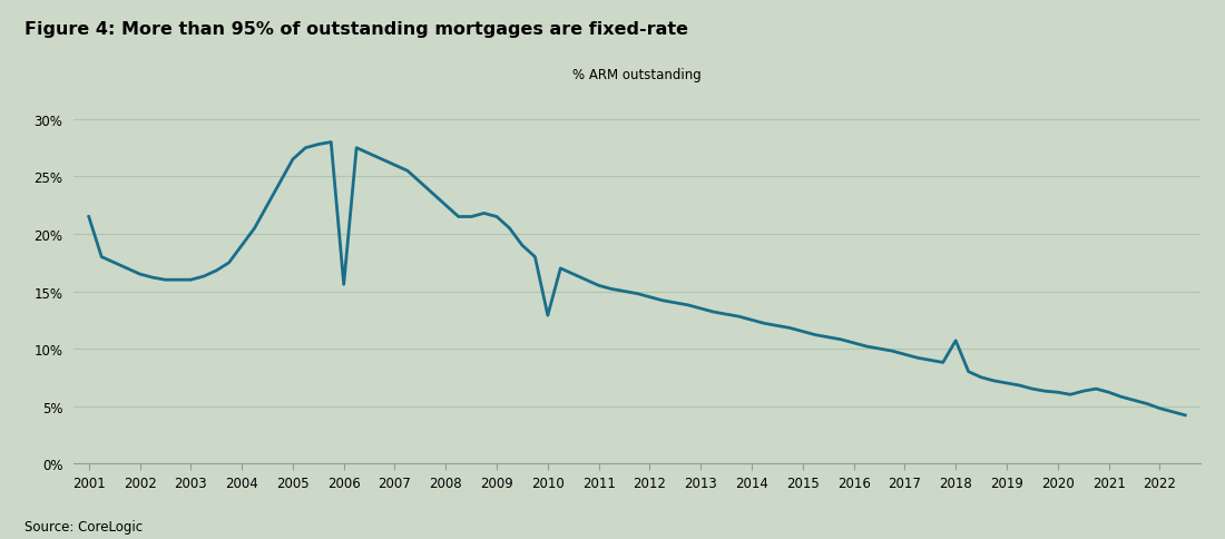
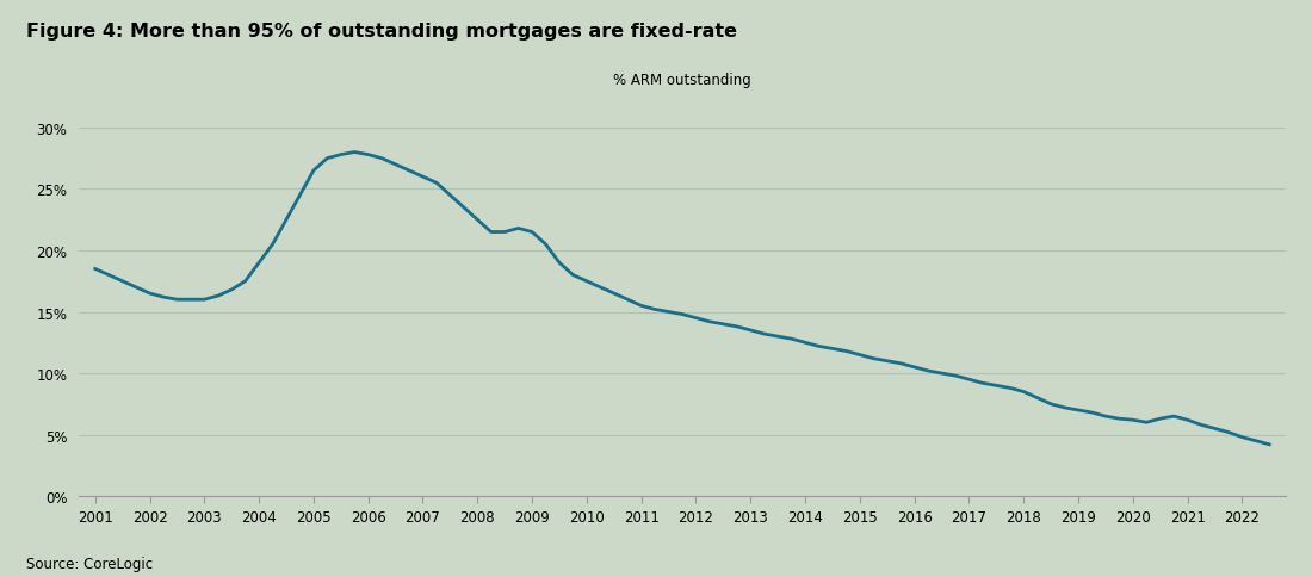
2001: 21.5% -> 18.5%
2006: 15.6% -> 27.8%
2010: 12.9% -> 17.5%
2018: 10.7% -> 8.5%
